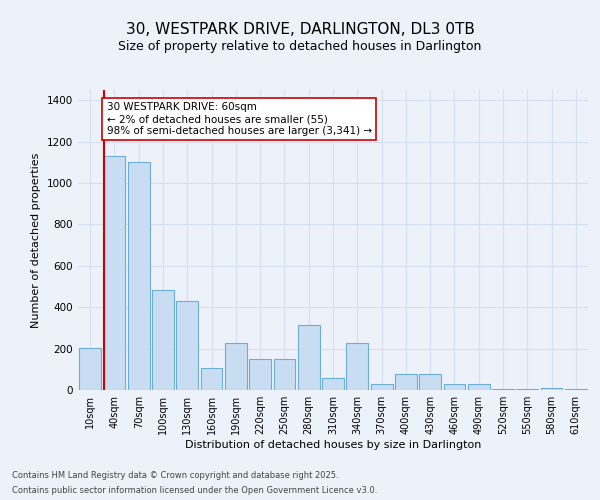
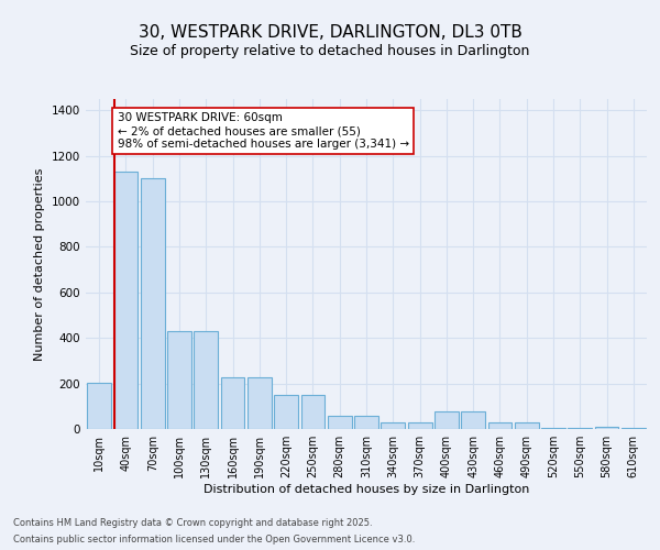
100sqm: 485 -> 430
160sqm: 105 -> 225
280sqm: 315 -> 60
340sqm: 225 -> 28
